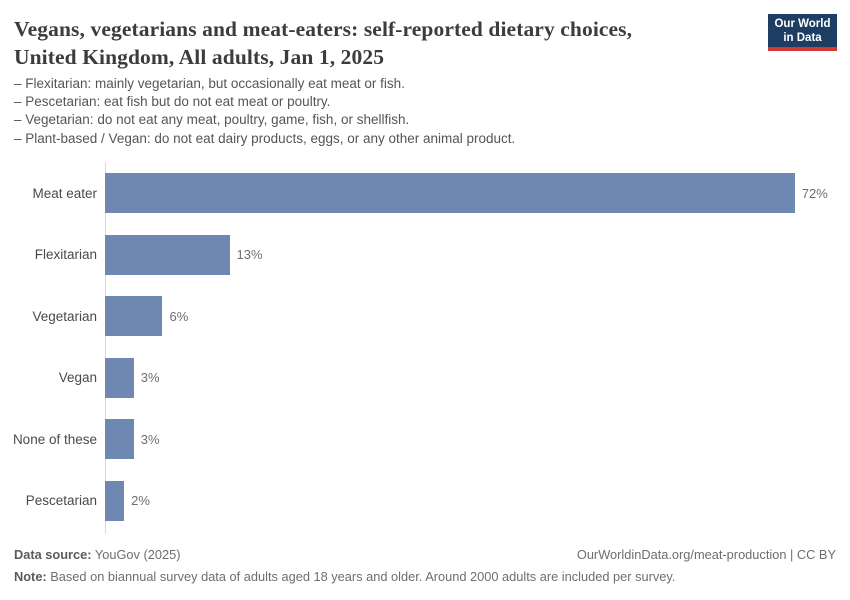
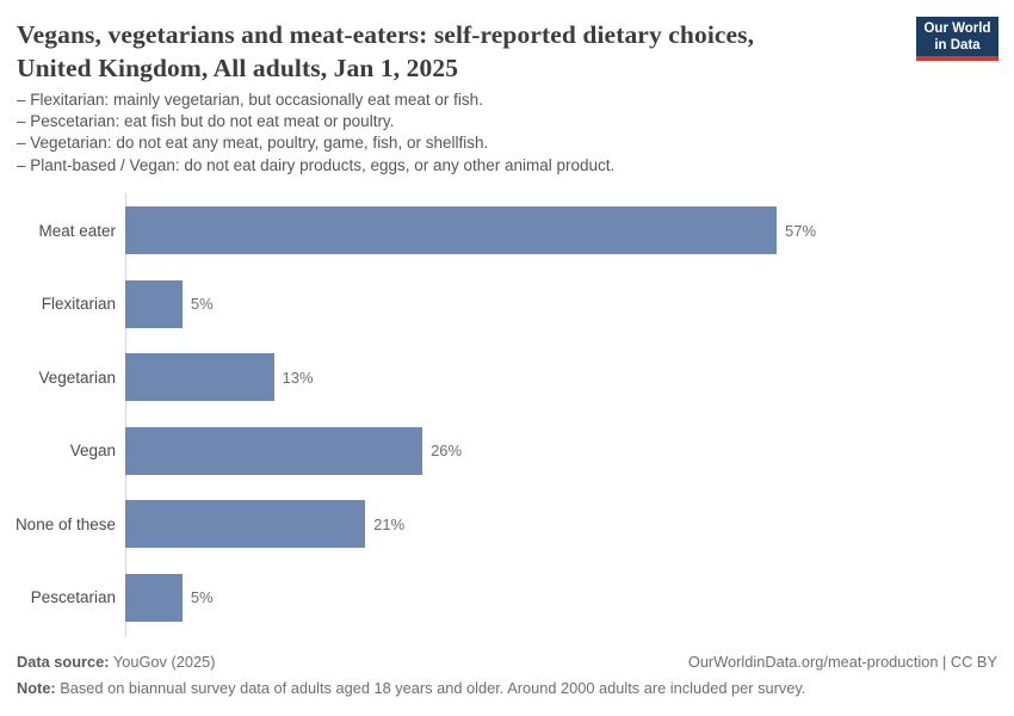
Meat eater: 72% -> 57%
Flexitarian: 13% -> 5%
Vegetarian: 6% -> 13%
Vegan: 3% -> 26%
None of these: 3% -> 21%
Pescetarian: 2% -> 5%
